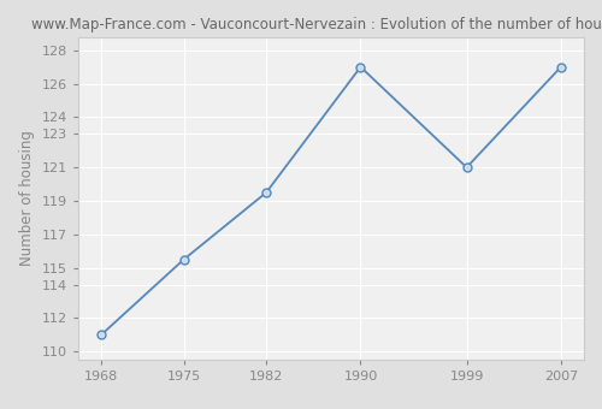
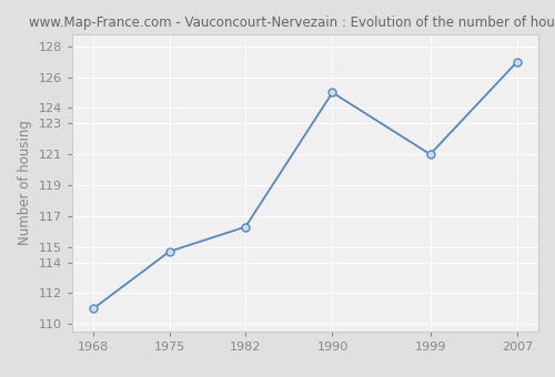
1975: 115.5 -> 114.7
1982: 119.5 -> 116.3
1990: 127.0 -> 125.0
